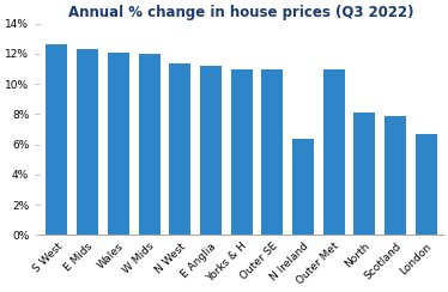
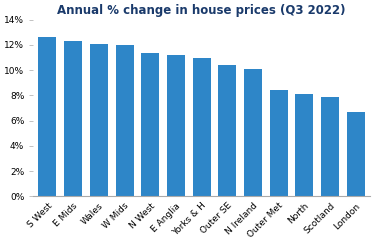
Outer SE: 11.0% -> 10.4%
N Ireland: 6.4% -> 10.1%
Outer Met: 11.0% -> 8.4%
